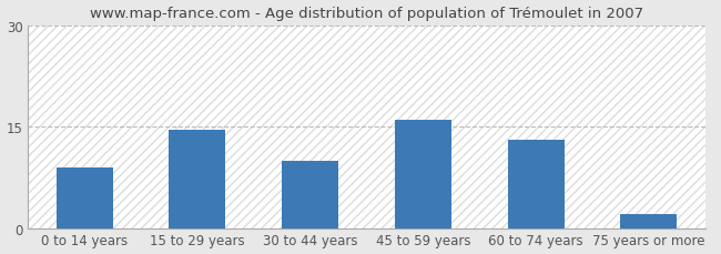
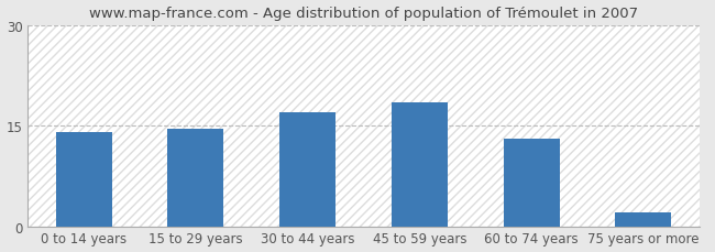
0 to 14 years: 9.0 -> 14.0
30 to 44 years: 10.0 -> 17.0
45 to 59 years: 16.0 -> 18.5
